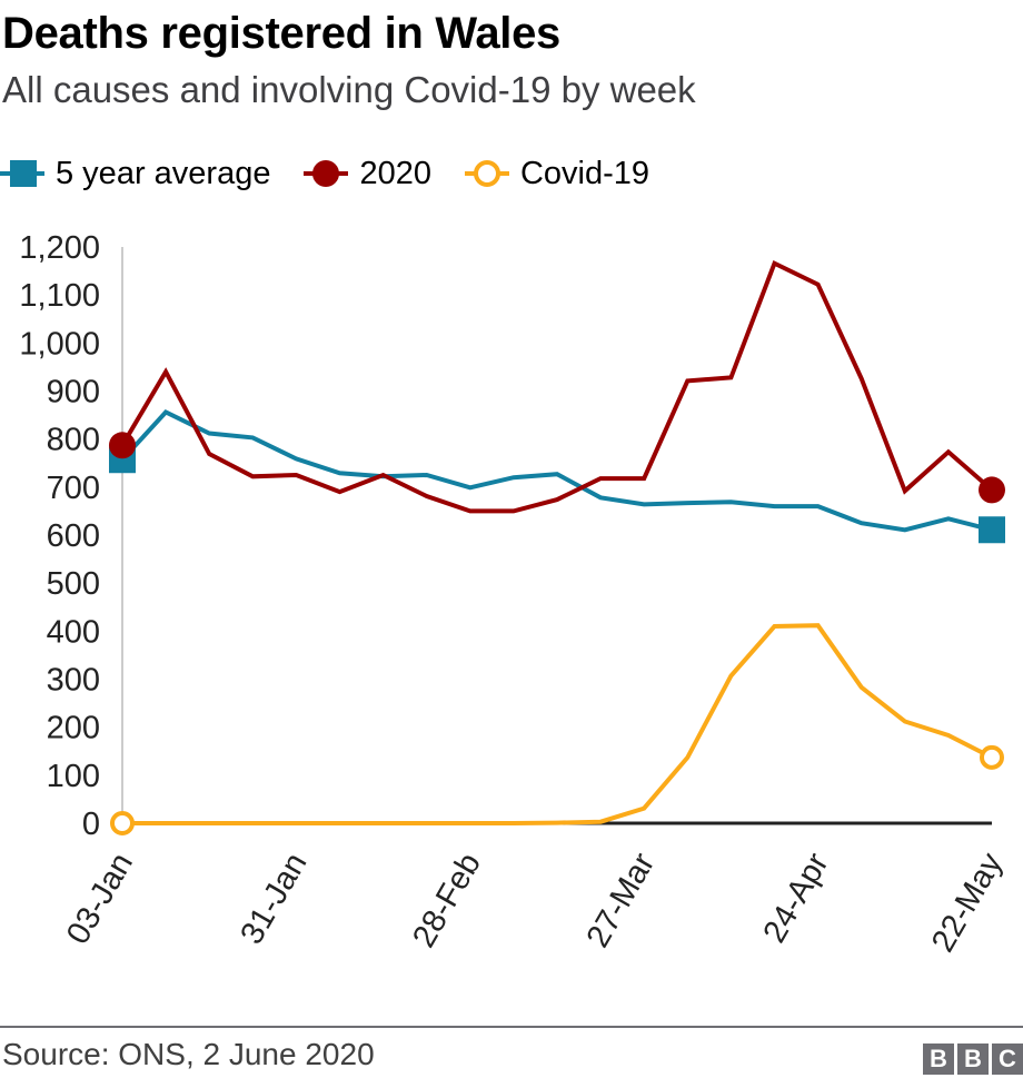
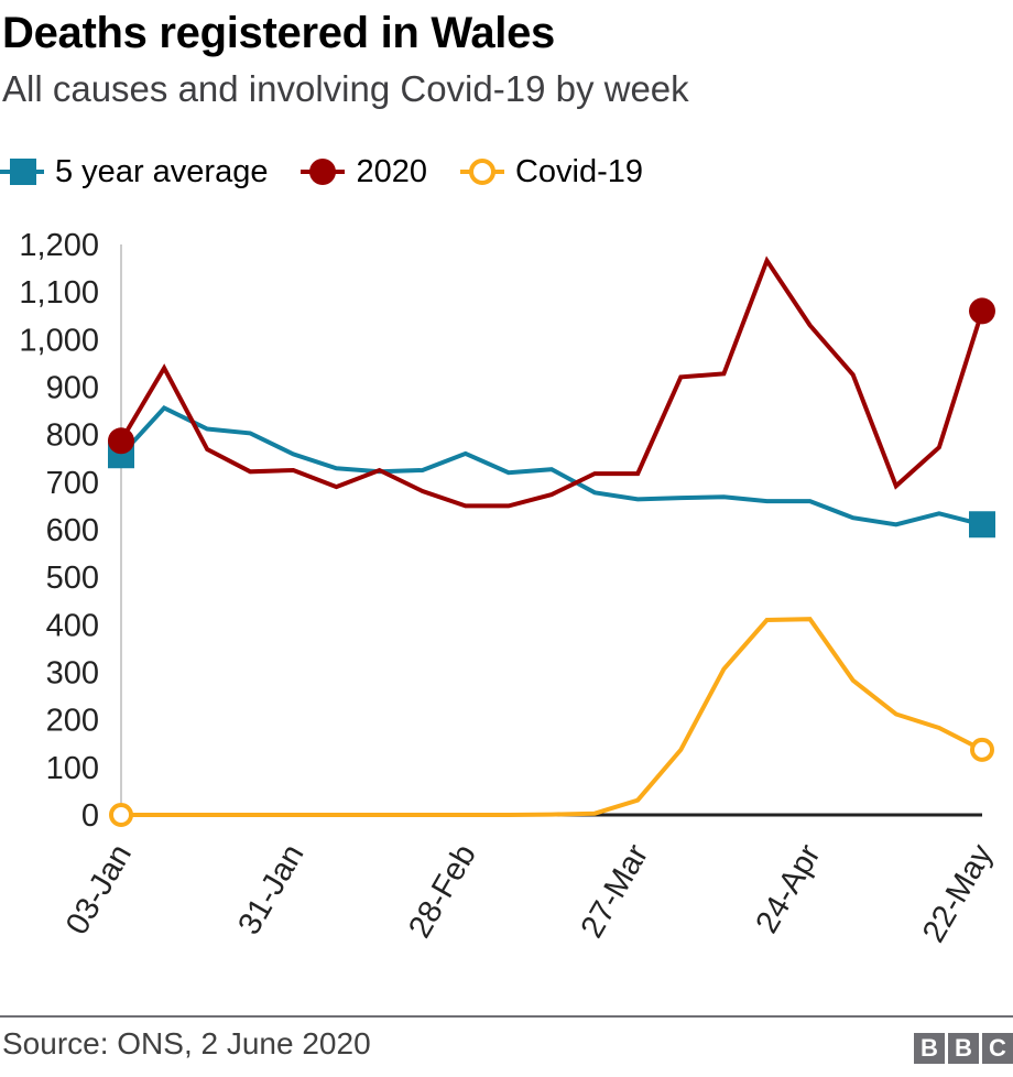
5 year average/28-Feb: 700 -> 760
2020/24-Apr: 1120 -> 1030
2020/22-May: 690 -> 1060
